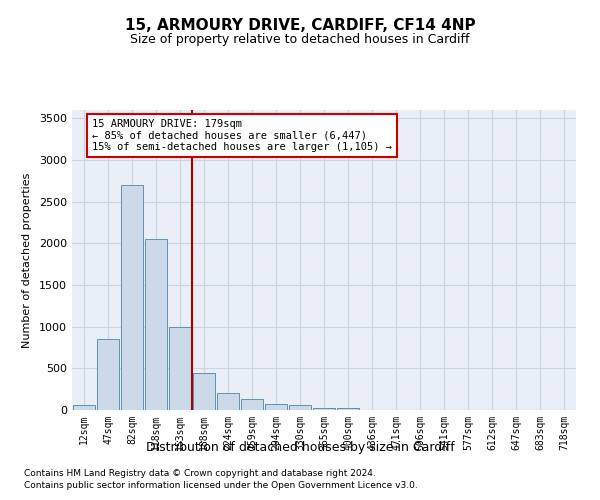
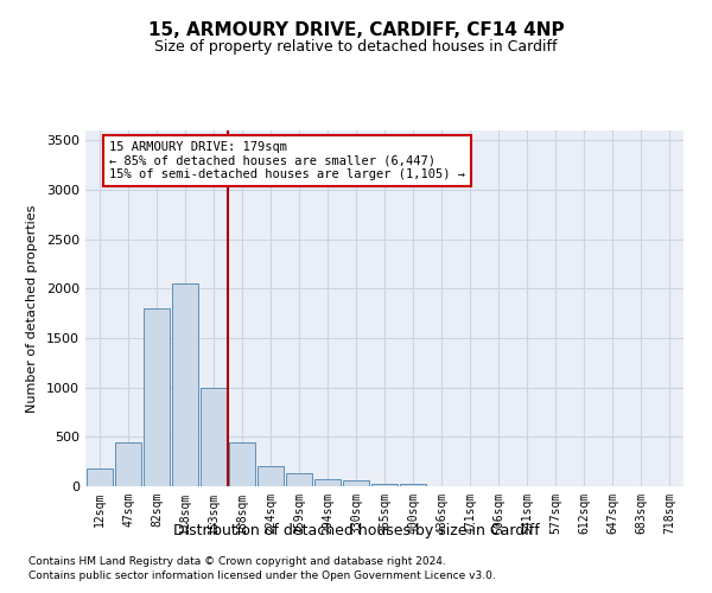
12sqm: 60 -> 180
47sqm: 850 -> 440
82sqm: 2700 -> 1800
